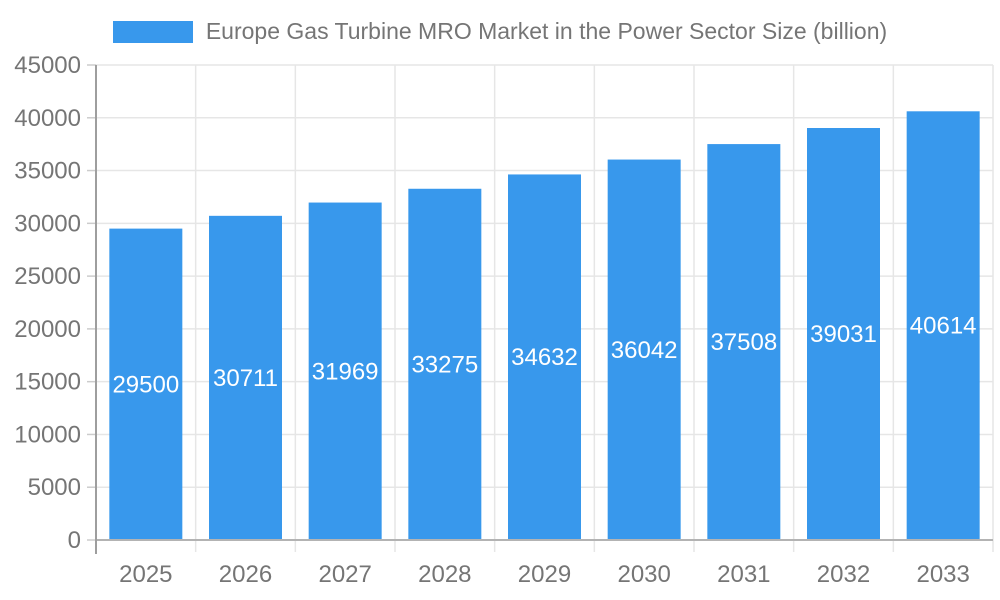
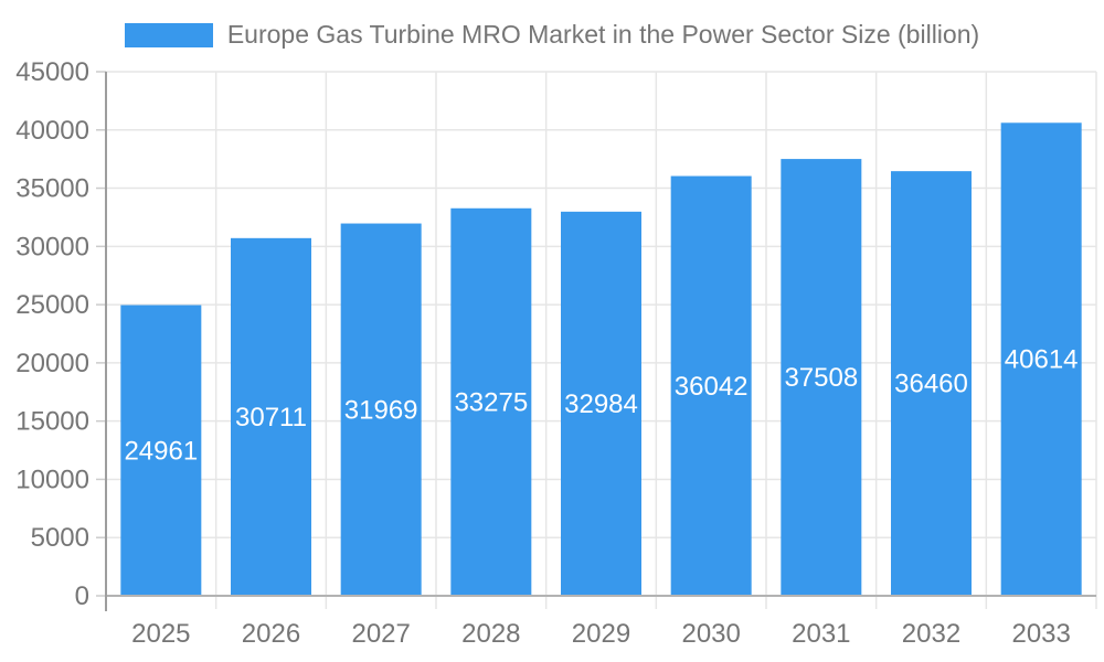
2025: 29500 -> 24961
2029: 34632 -> 32984
2032: 39031 -> 36460
